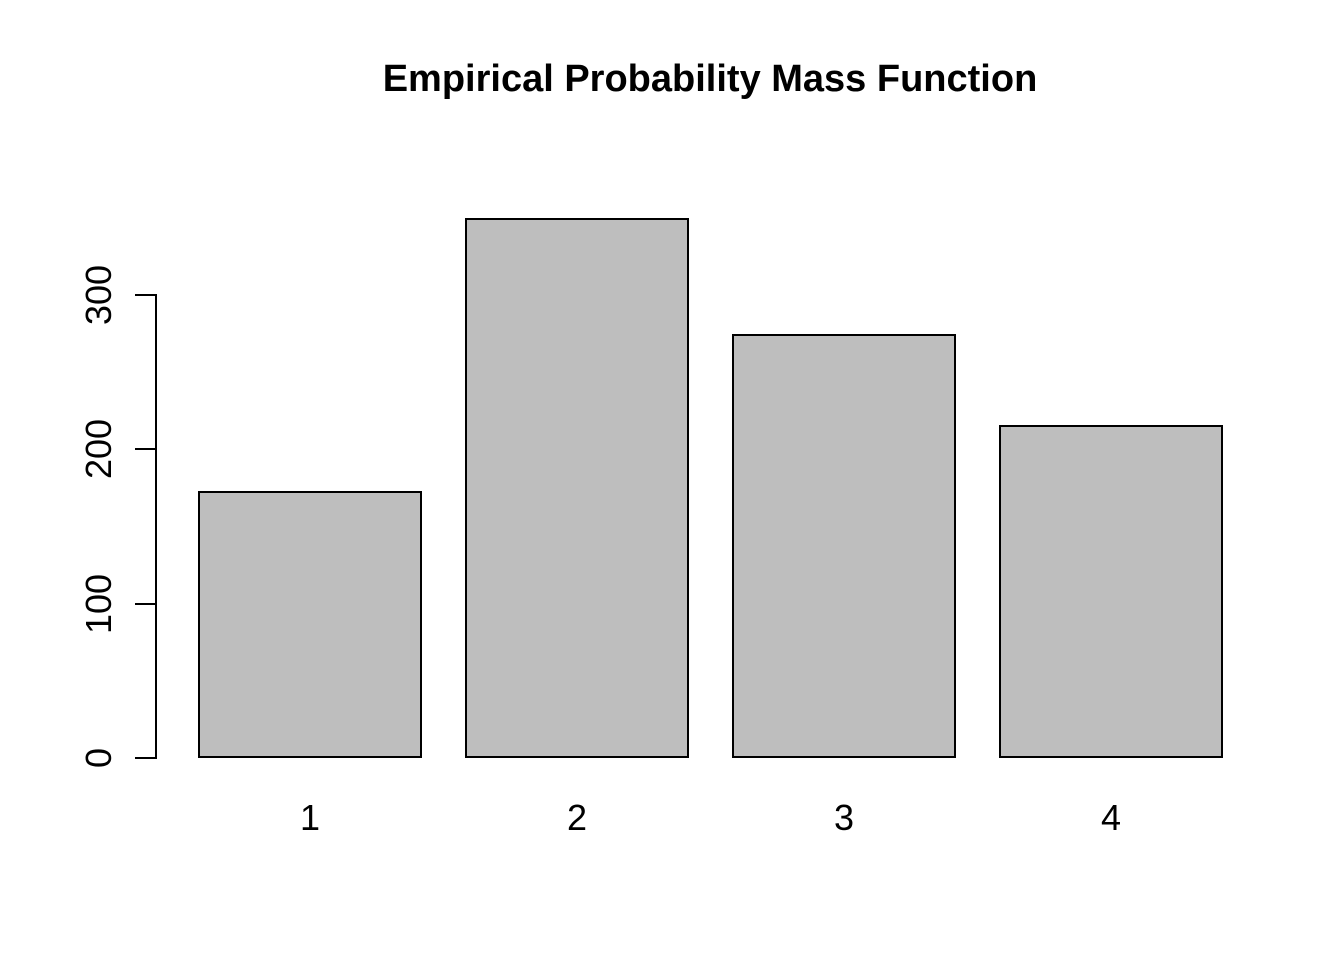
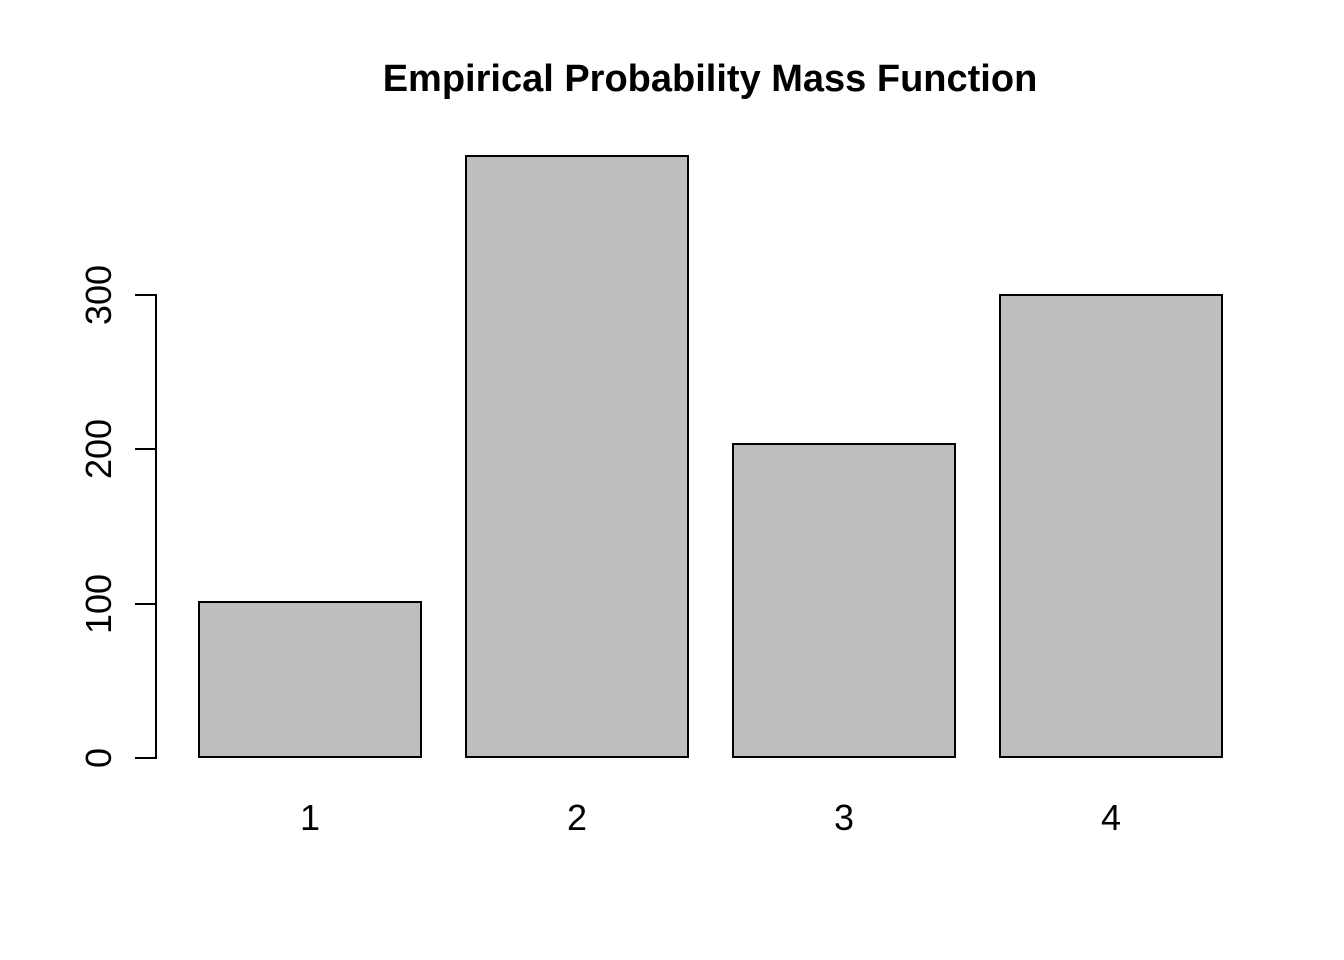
1: 173 -> 102
2: 350 -> 391
3: 275 -> 204
4: 216 -> 301
